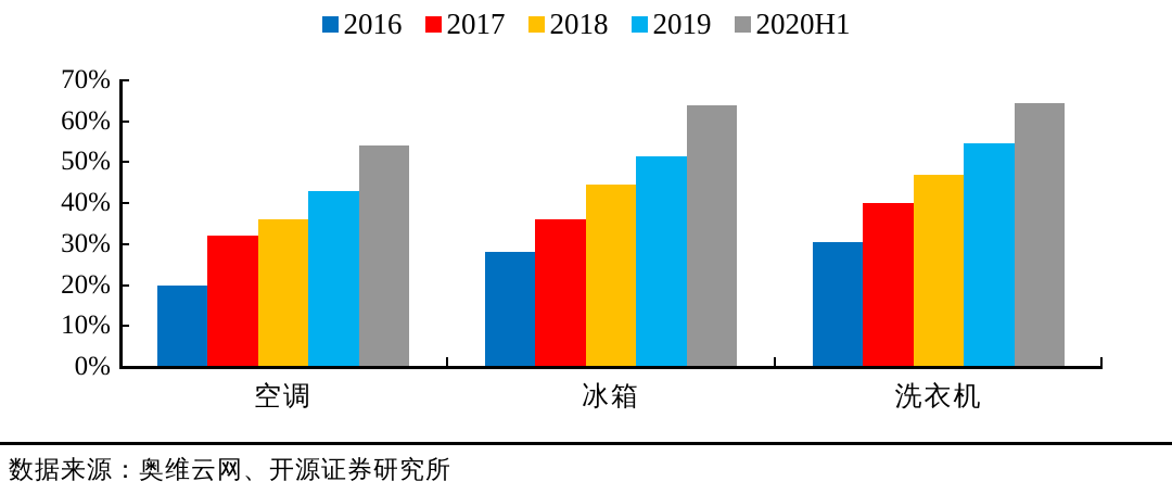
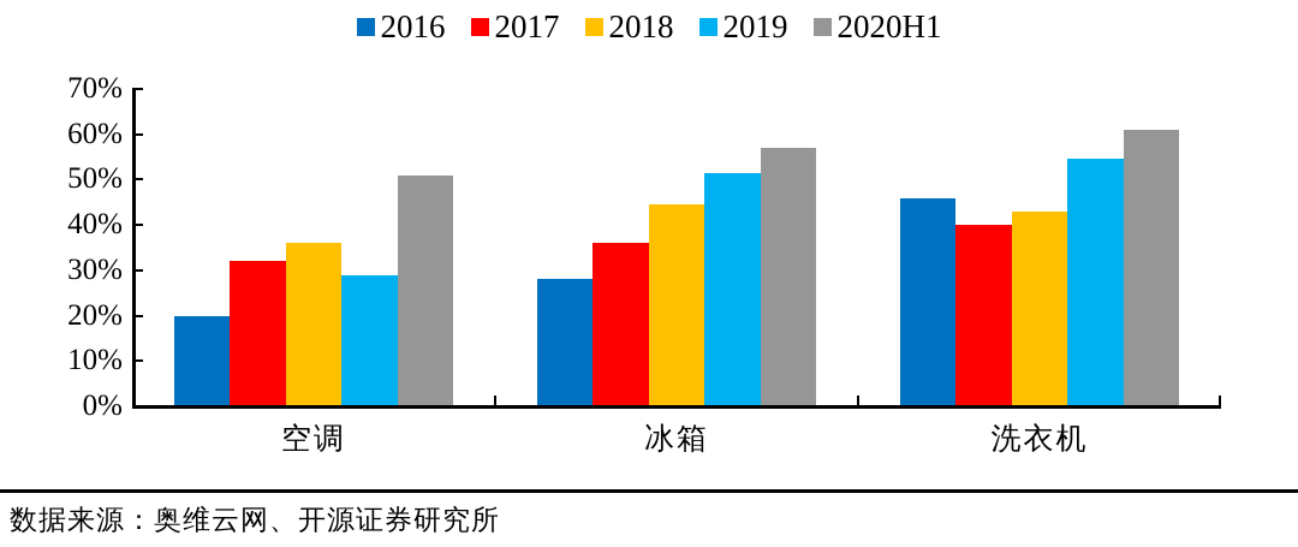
2019/空调: 43% -> 29%
2020H1/空调: 54% -> 51%
2020H1/冰箱: 64% -> 57%
2016/洗衣机: 30% -> 46%
2018/洗衣机: 47% -> 43%
2020H1/洗衣机: 64% -> 61%
